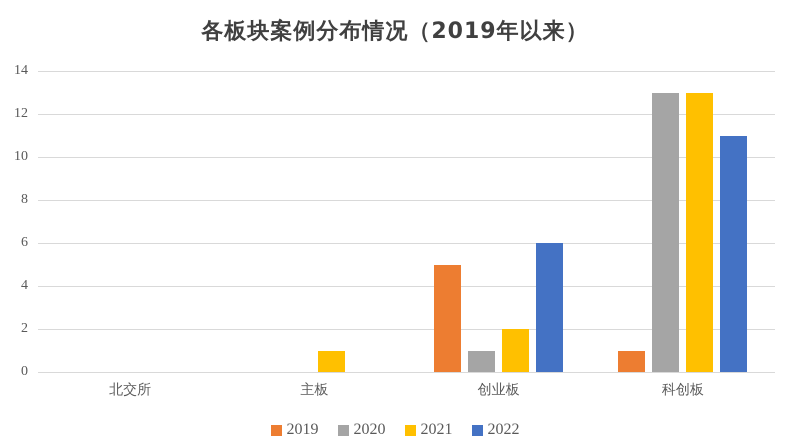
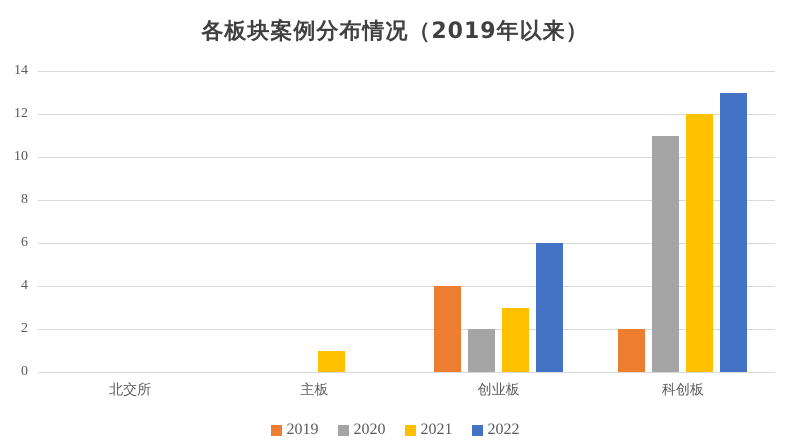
2019/创业板: 5 -> 4
2020/创业板: 1 -> 2
2021/创业板: 2 -> 3
2019/科创板: 1 -> 2
2020/科创板: 13 -> 11
2021/科创板: 13 -> 12
2022/科创板: 11 -> 13
